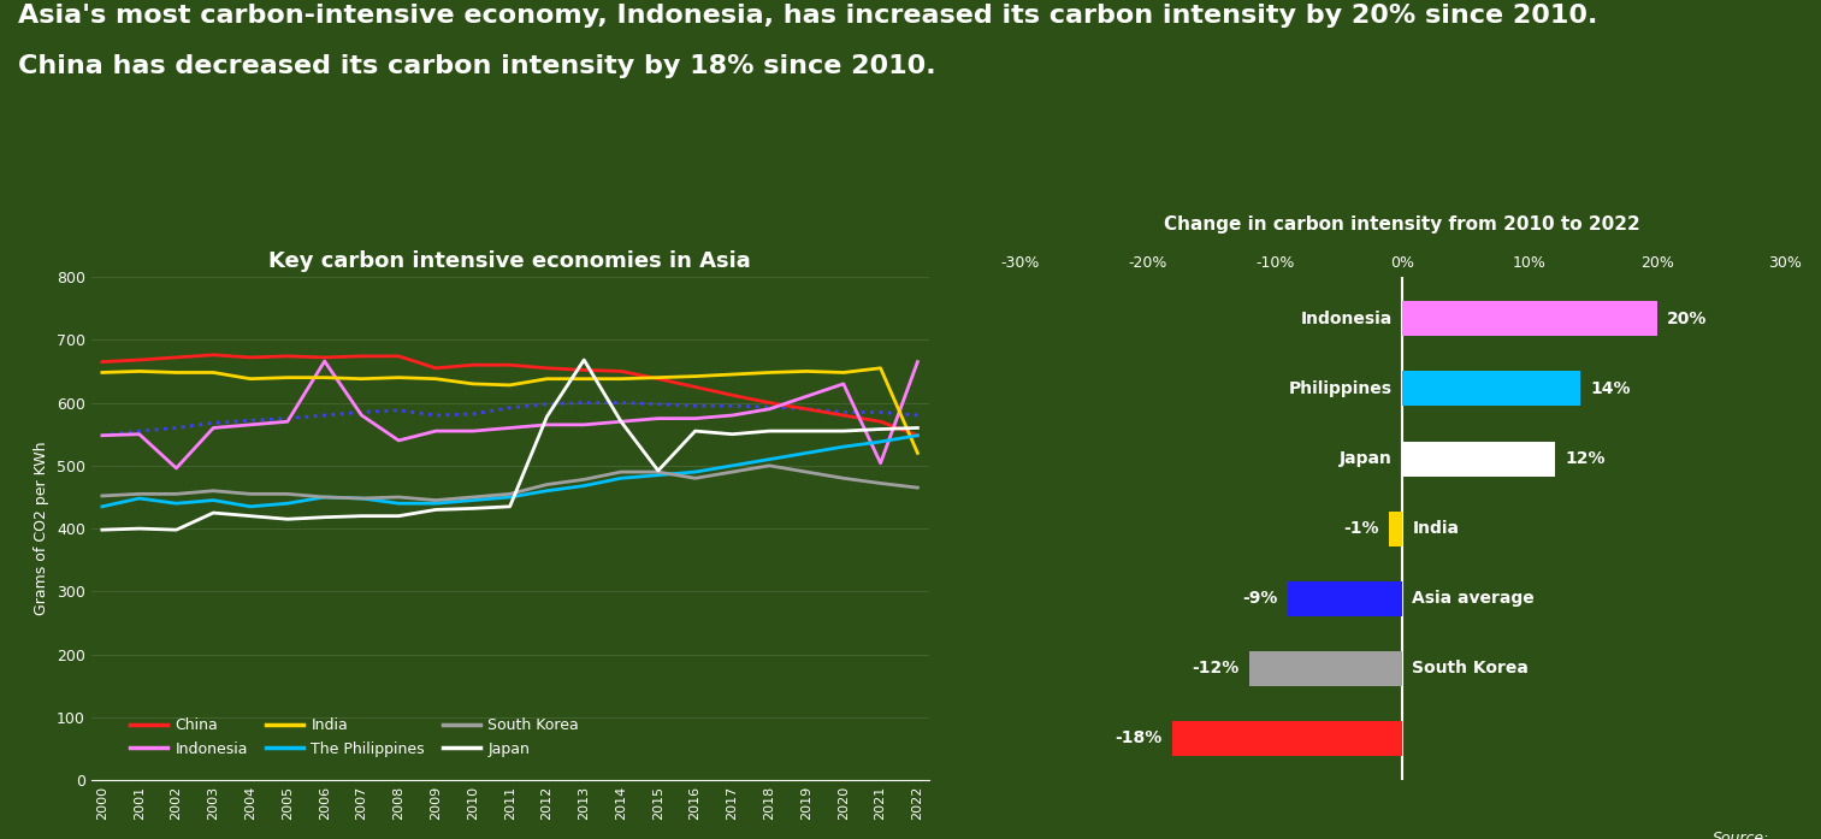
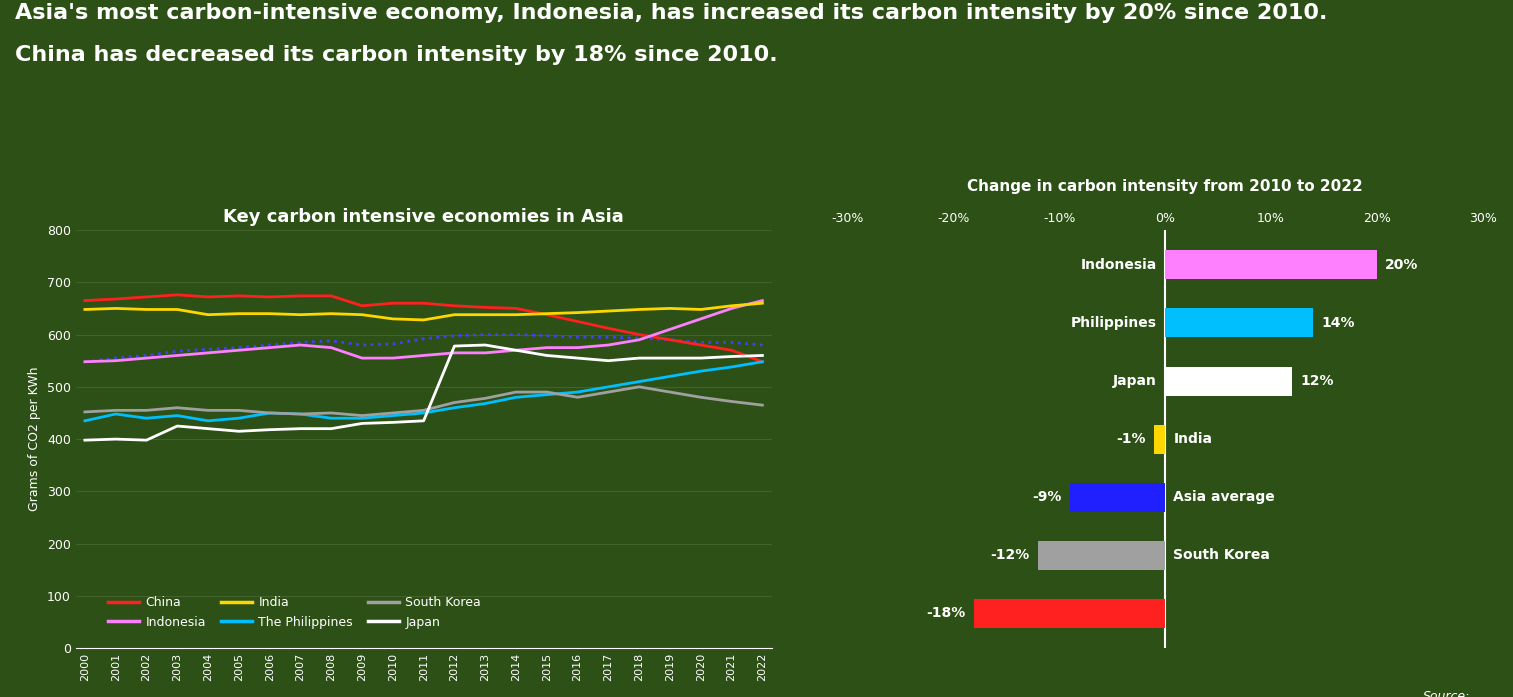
Key carbon intensive economies in Asia/Indonesia/2002: 496 -> 555
Key carbon intensive economies in Asia/Indonesia/2006: 666 -> 575
Key carbon intensive economies in Asia/Indonesia/2008: 540 -> 575
Key carbon intensive economies in Asia/Japan/2013: 668 -> 580
Key carbon intensive economies in Asia/Japan/2015: 492 -> 560
Key carbon intensive economies in Asia/Indonesia/2021: 504 -> 650
Key carbon intensive economies in Asia/India/2022: 520 -> 660
